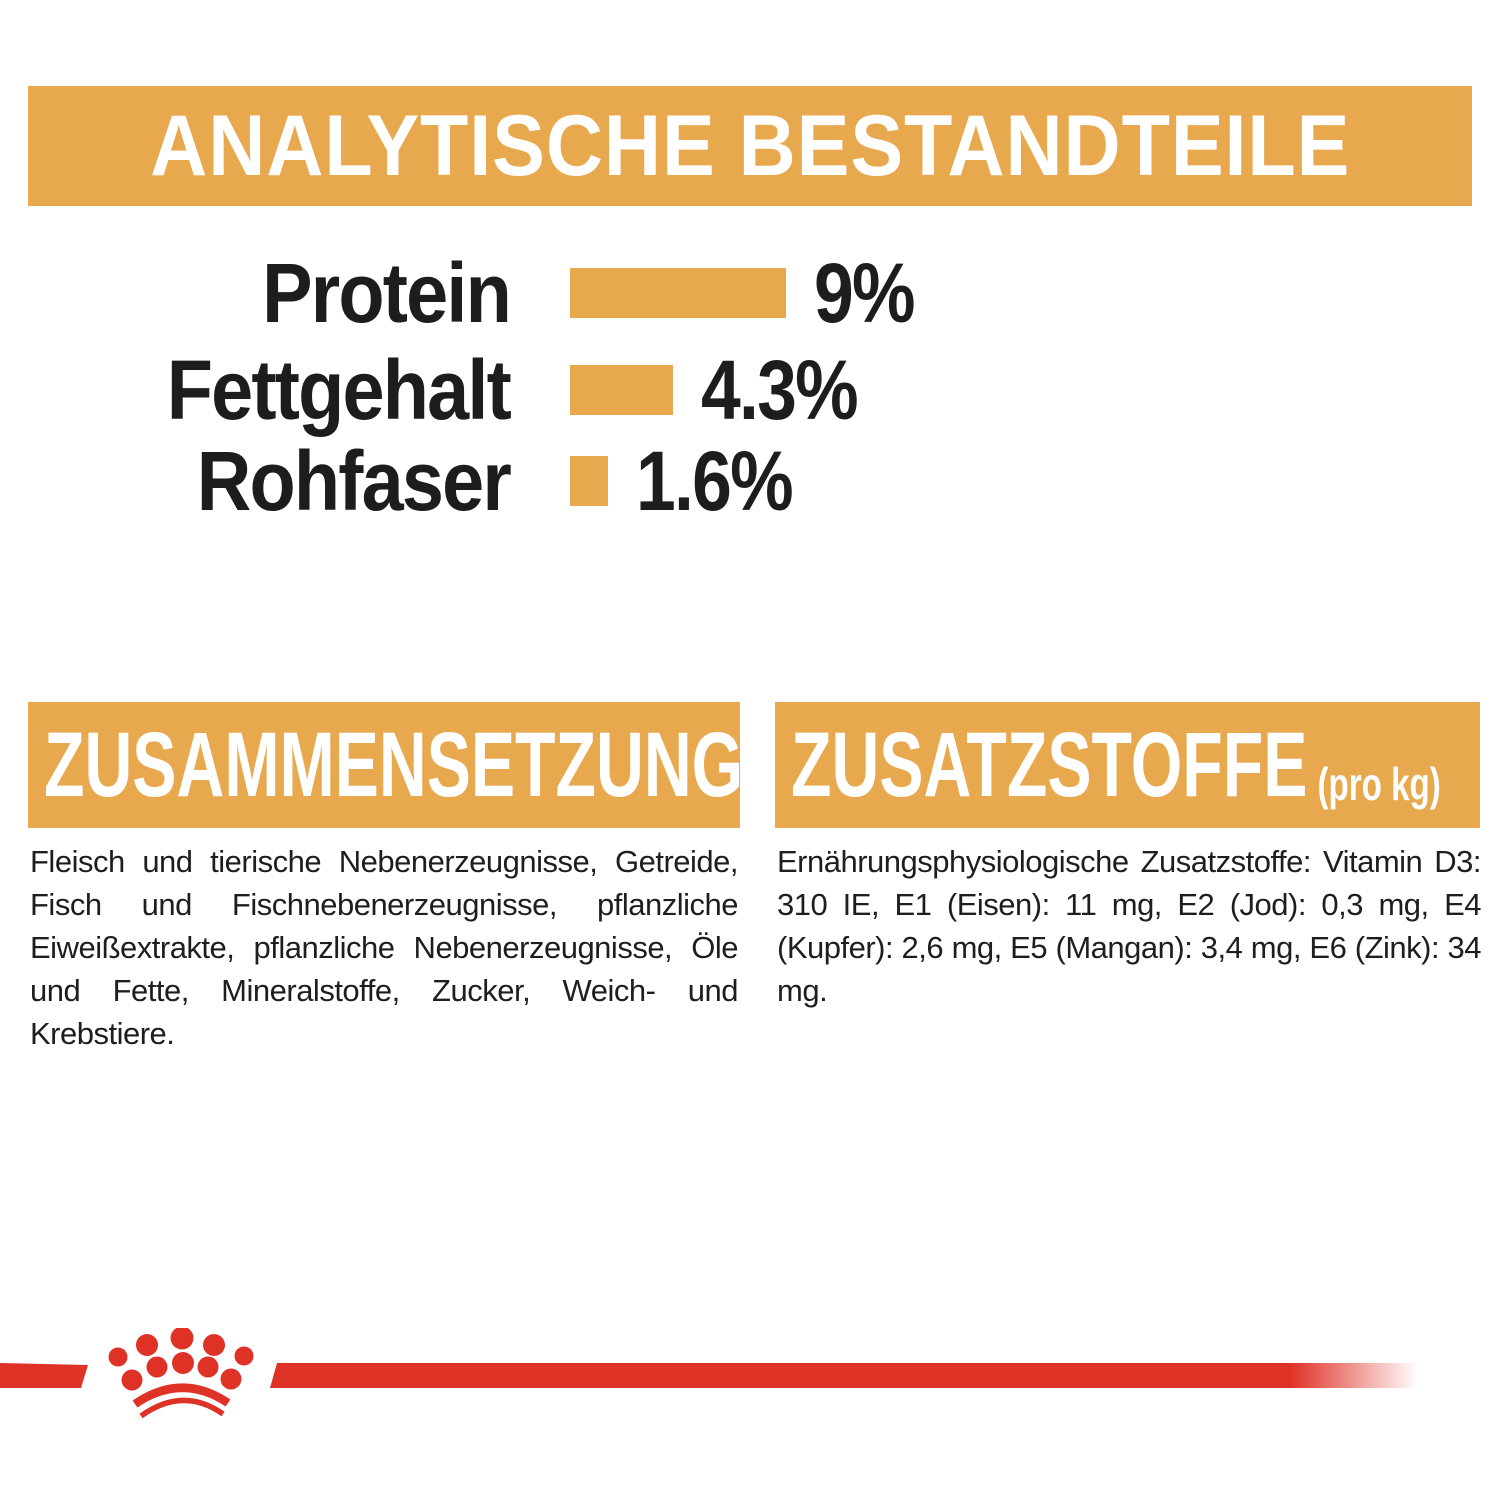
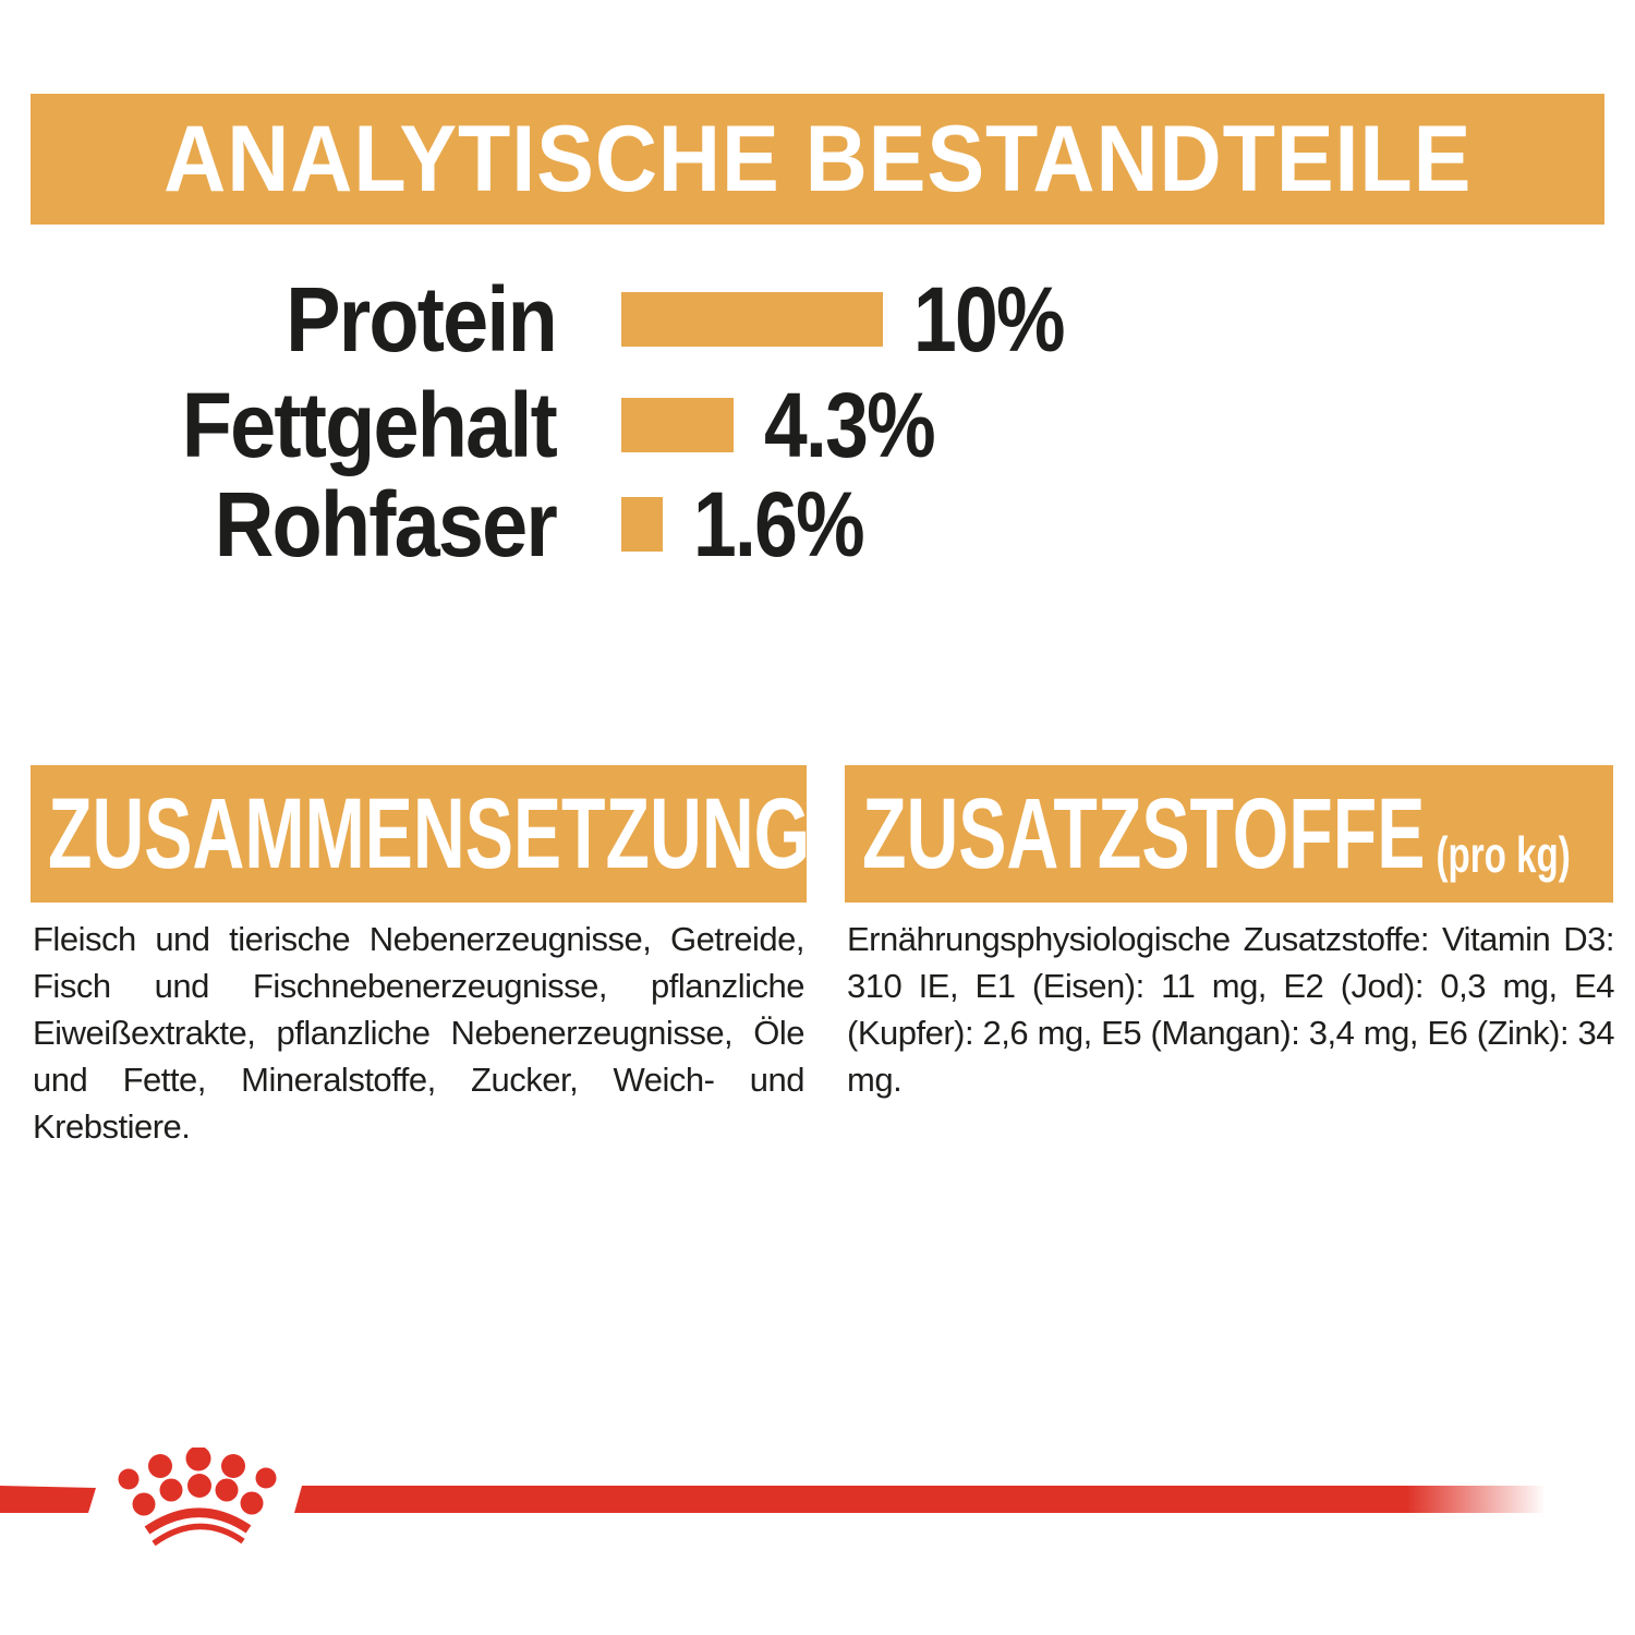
Protein: 9% -> 10%
